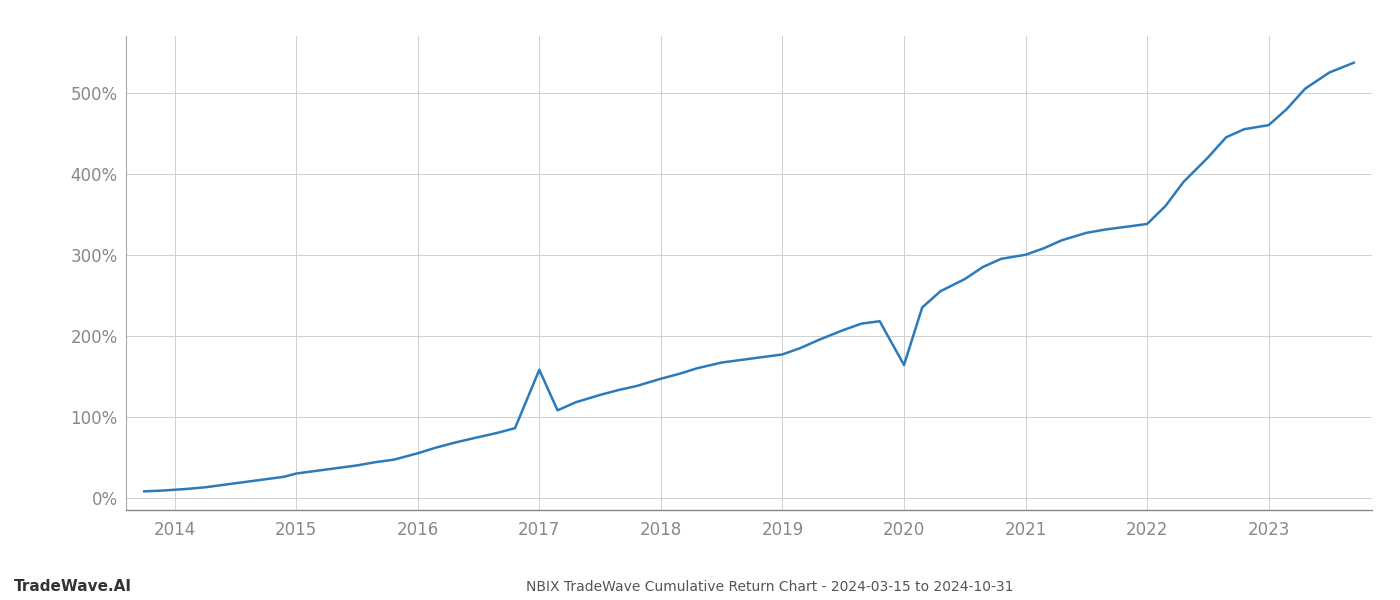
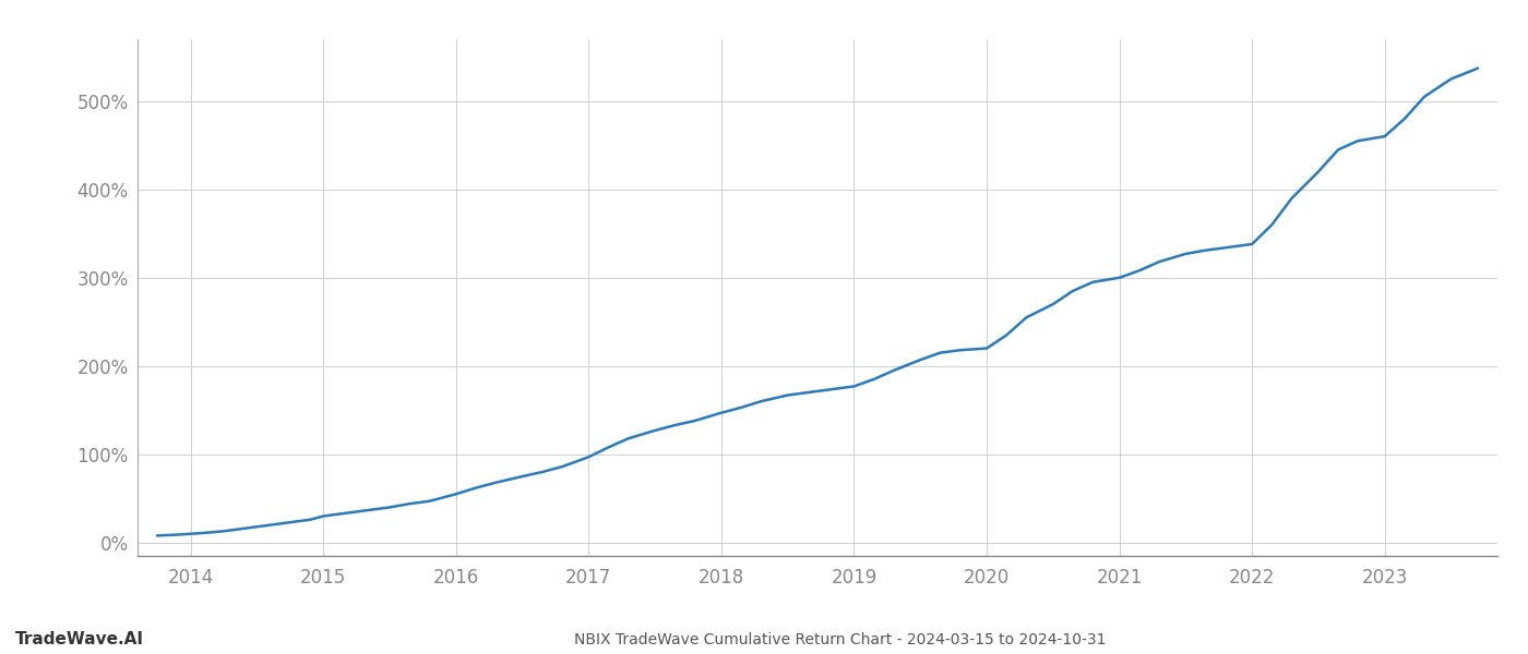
2017: 158% -> 97%
2020: 164% -> 220%
